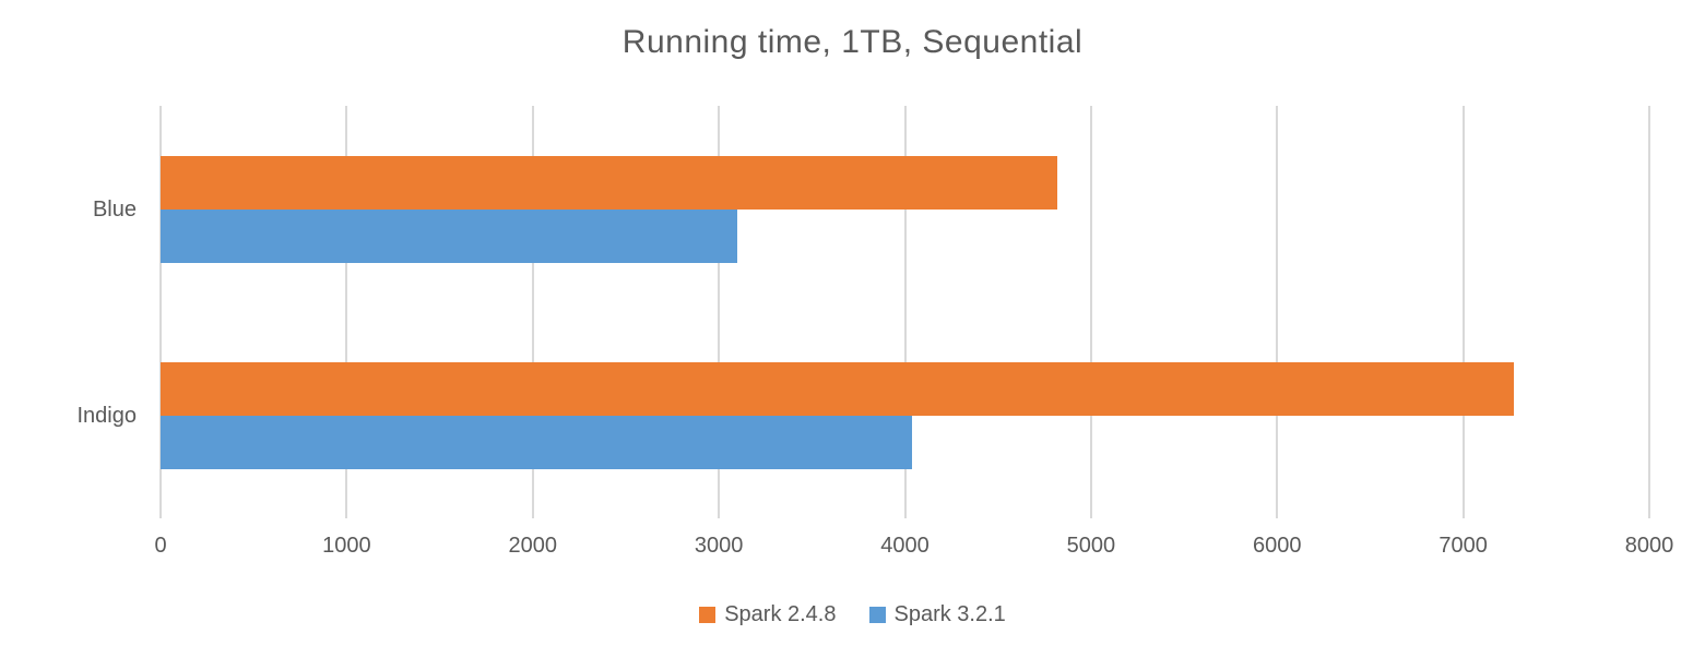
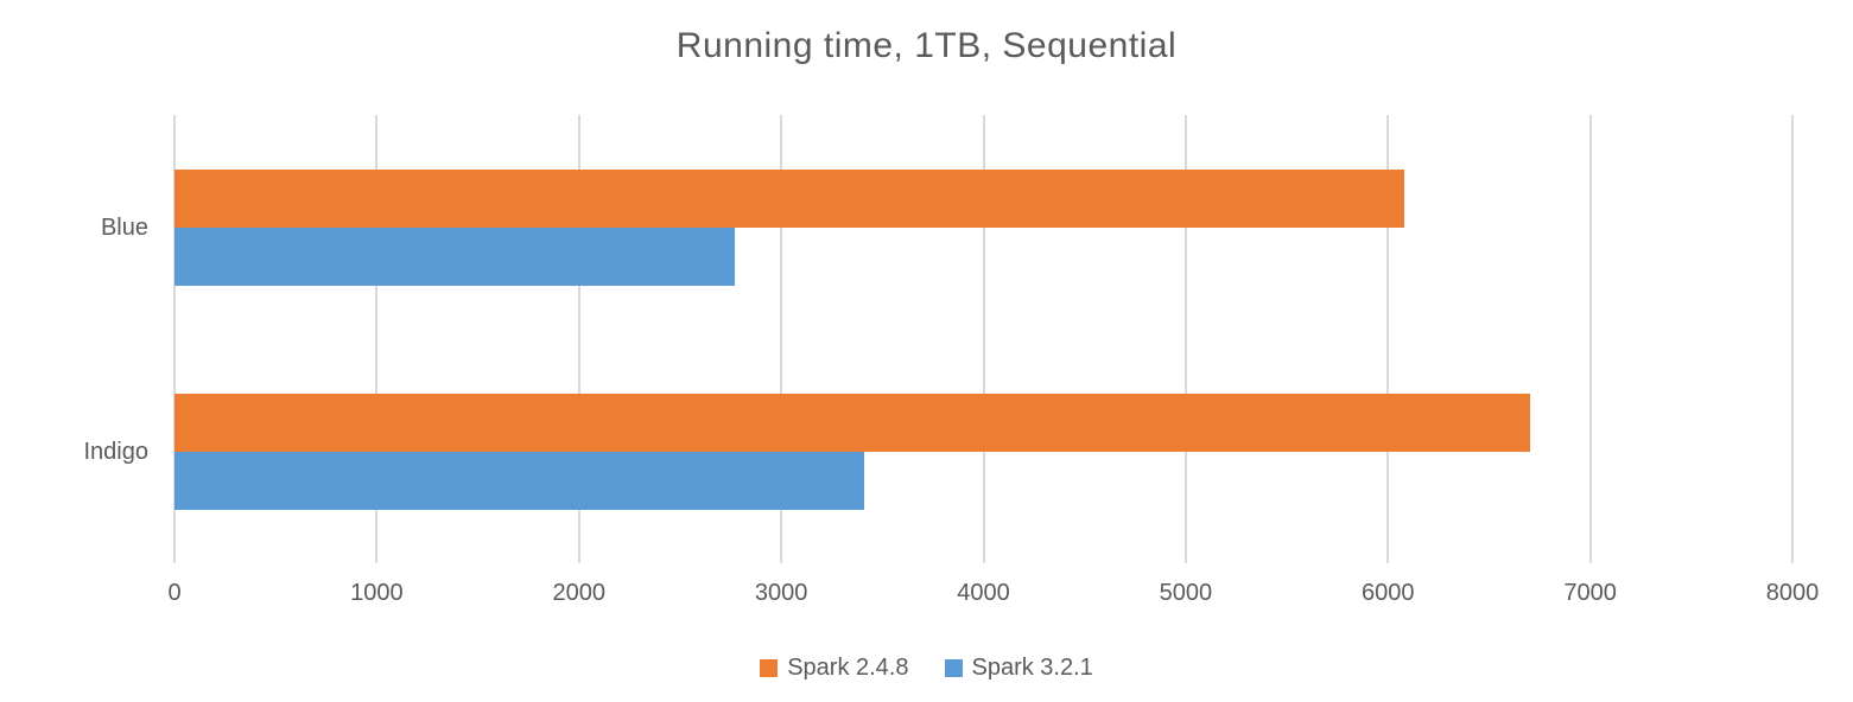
Spark 2.4.8/Blue: 4820 -> 6080
Spark 3.2.1/Blue: 3100 -> 2770
Spark 2.4.8/Indigo: 7270 -> 6700
Spark 3.2.1/Indigo: 4040 -> 3410
